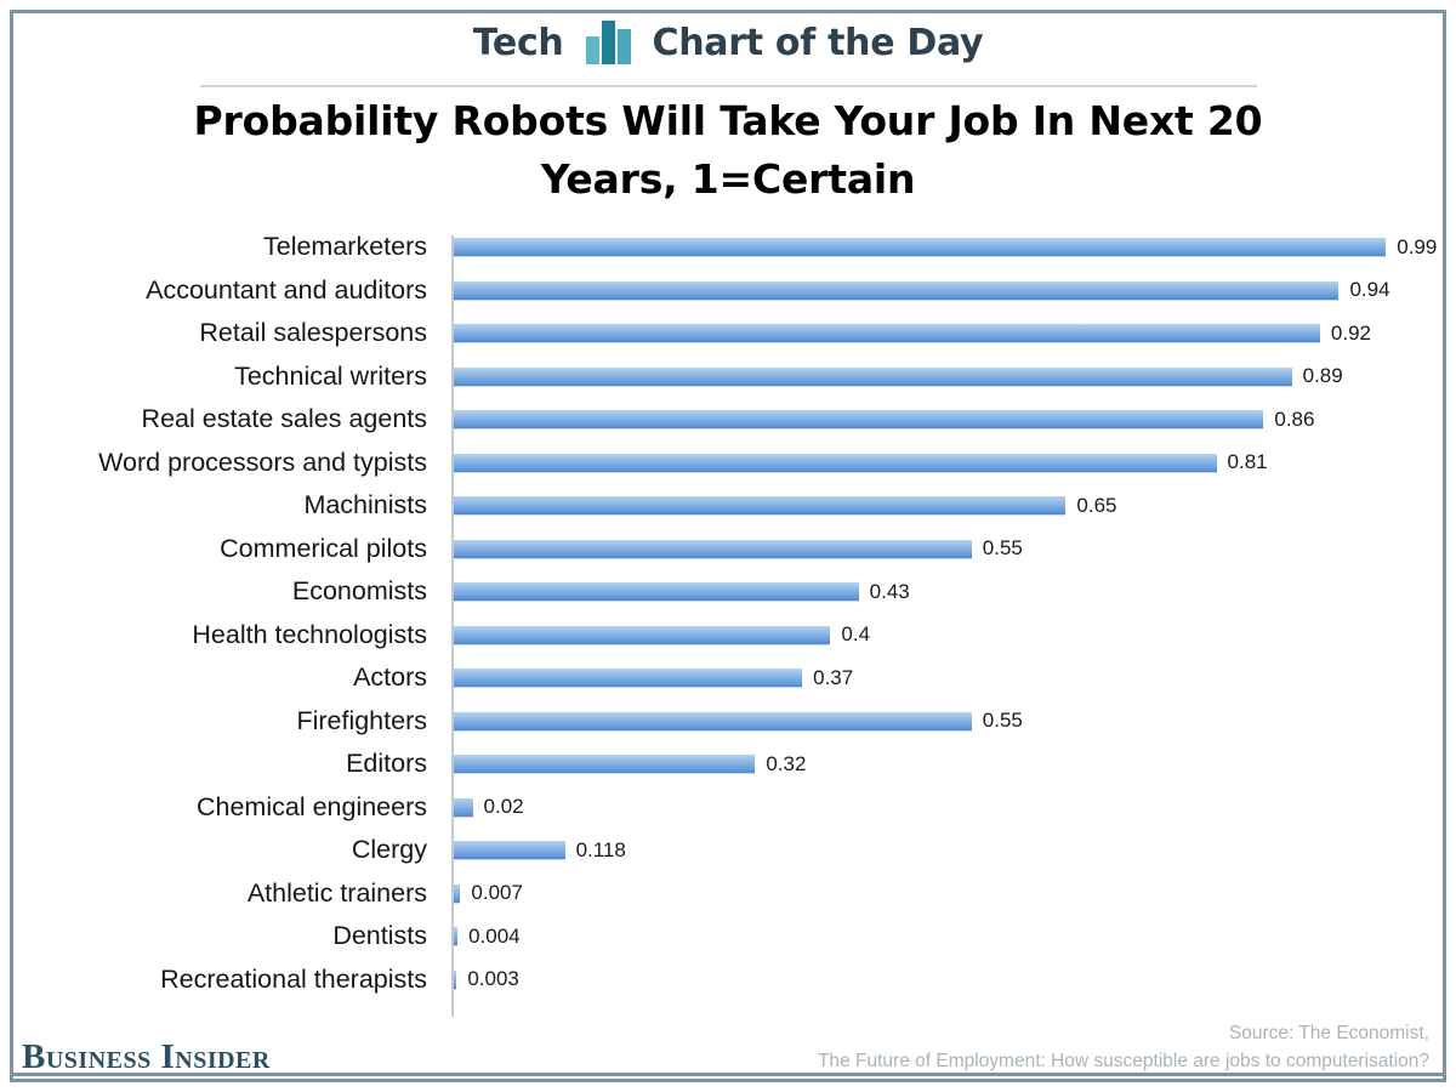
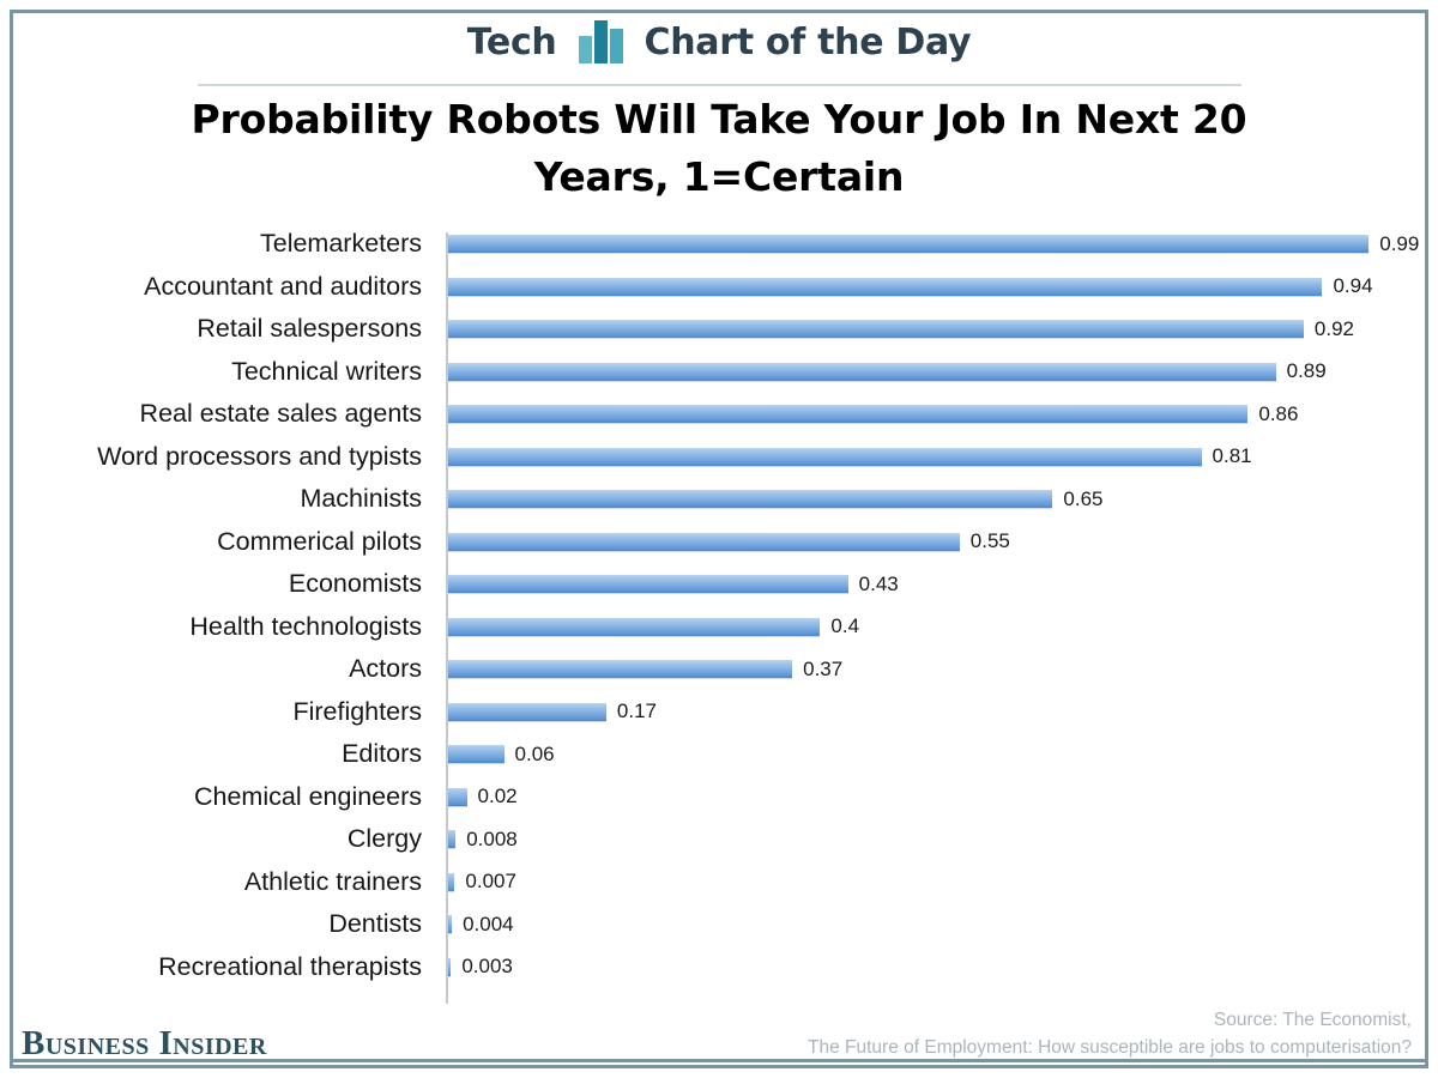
Firefighters: 0.55 -> 0.17
Editors: 0.32 -> 0.06
Clergy: 0.118 -> 0.008
